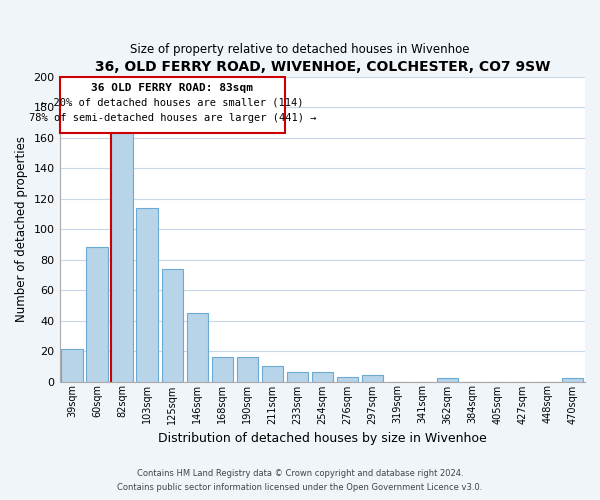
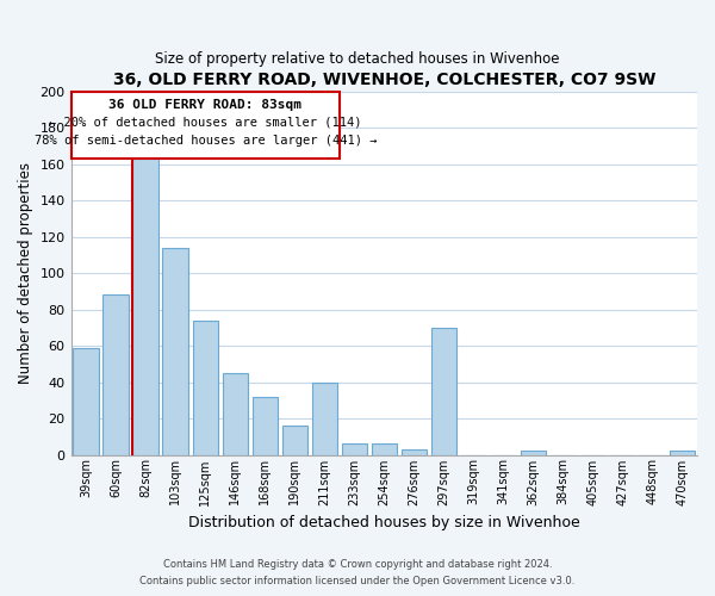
39sqm: 21 -> 59
168sqm: 16 -> 32
211sqm: 10 -> 40
297sqm: 4 -> 70
